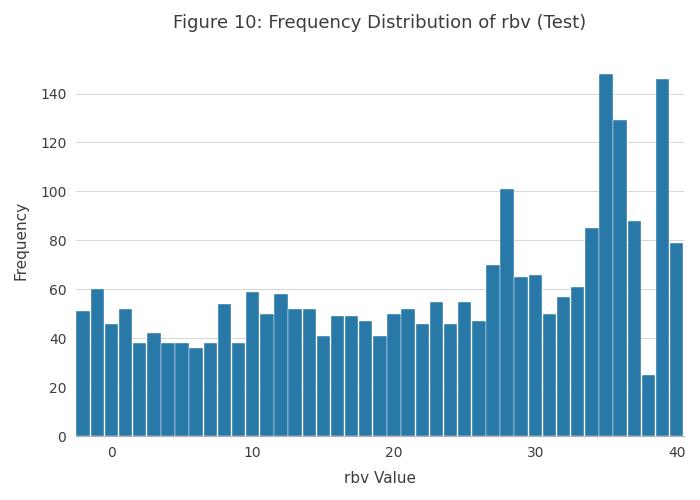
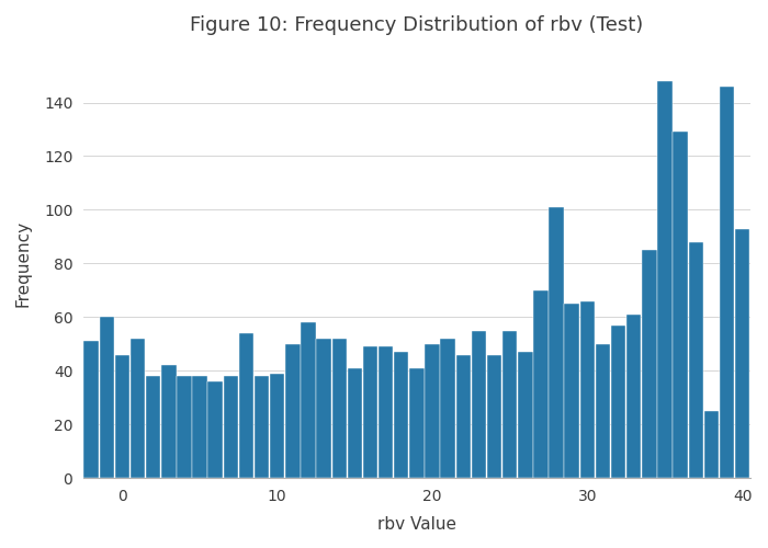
10: 59 -> 39
40: 79 -> 93
